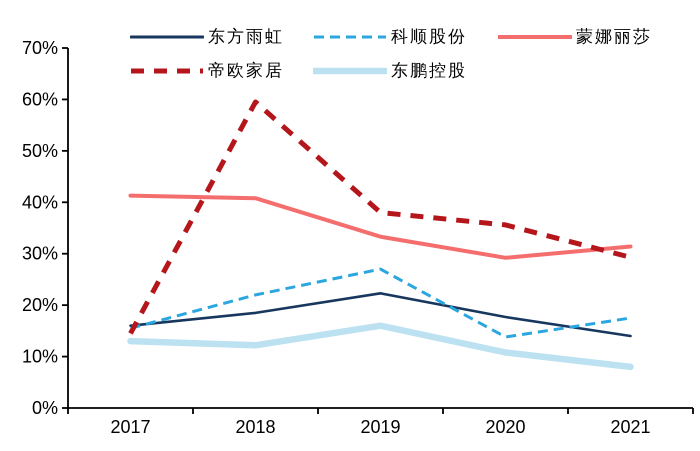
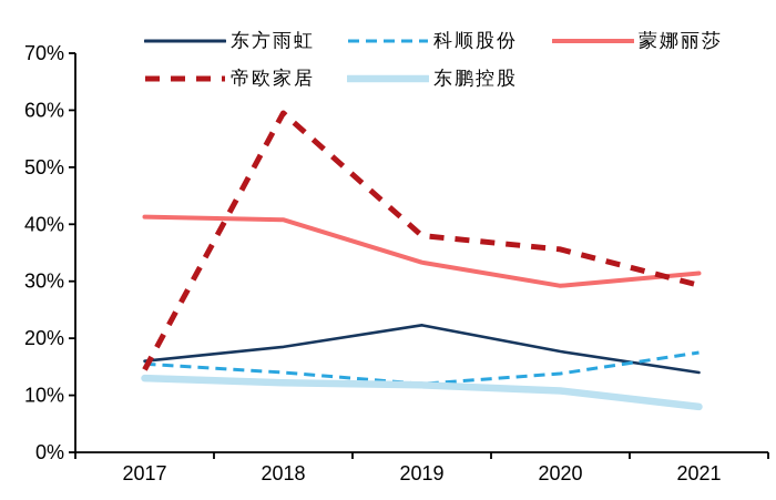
科顺股份/2018: 22% -> 14%
科顺股份/2019: 27% -> 12%
东鹏控股/2019: 16% -> 12%
